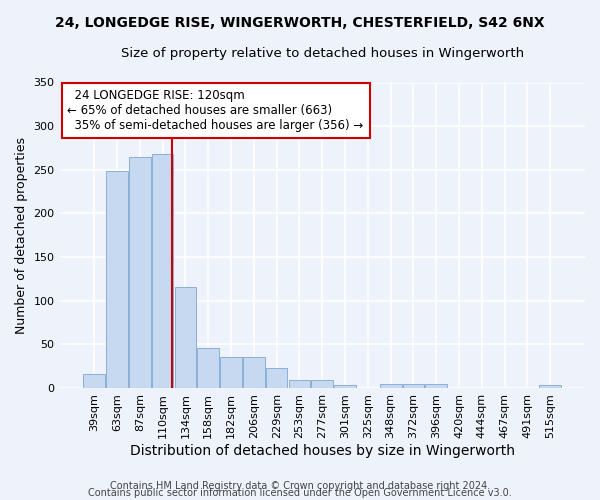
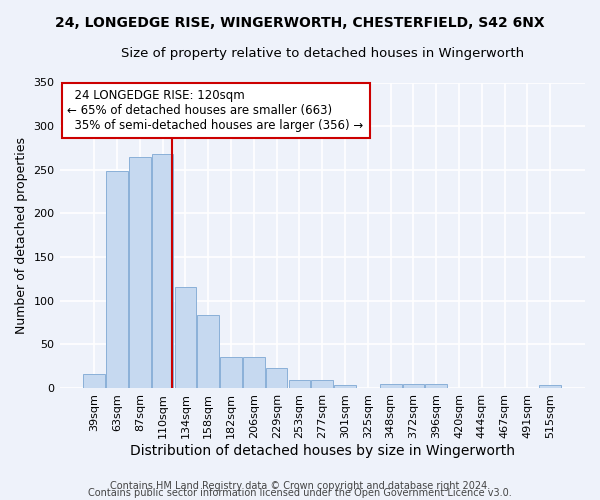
158sqm: 46 -> 84
